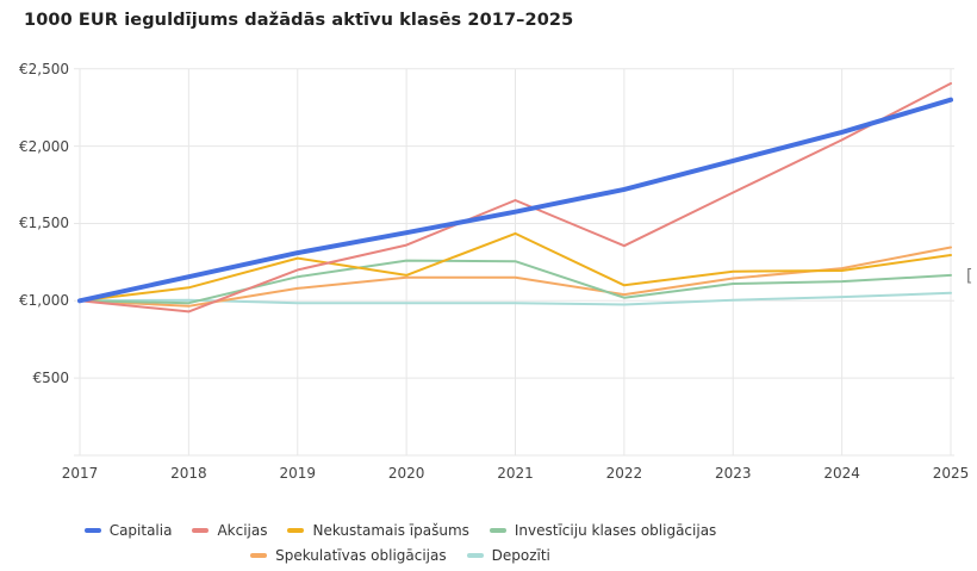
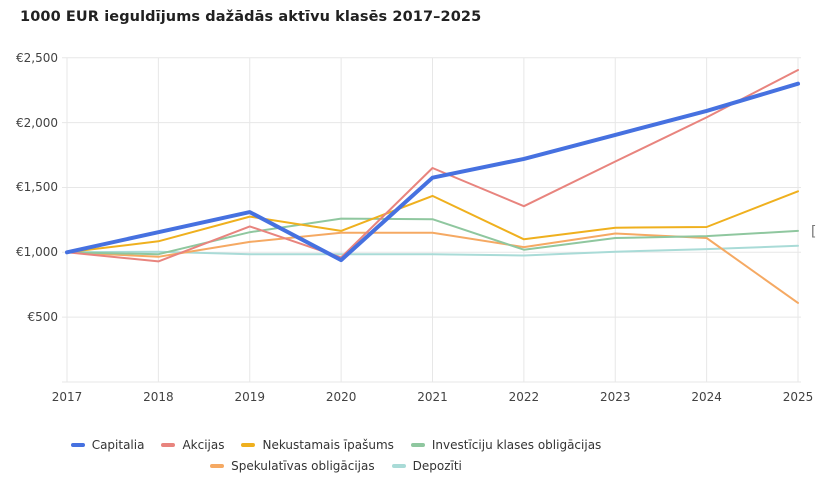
Capitalia/2020: €1440 -> €940
Akcijas/2020: €1360 -> €960
Spekulatīvas obligācijas/2024: €1210 -> €1110
Nekustamais īpašums/2025: €1300 -> €1470
Spekulatīvas obligācijas/2025: €1340 -> €610
